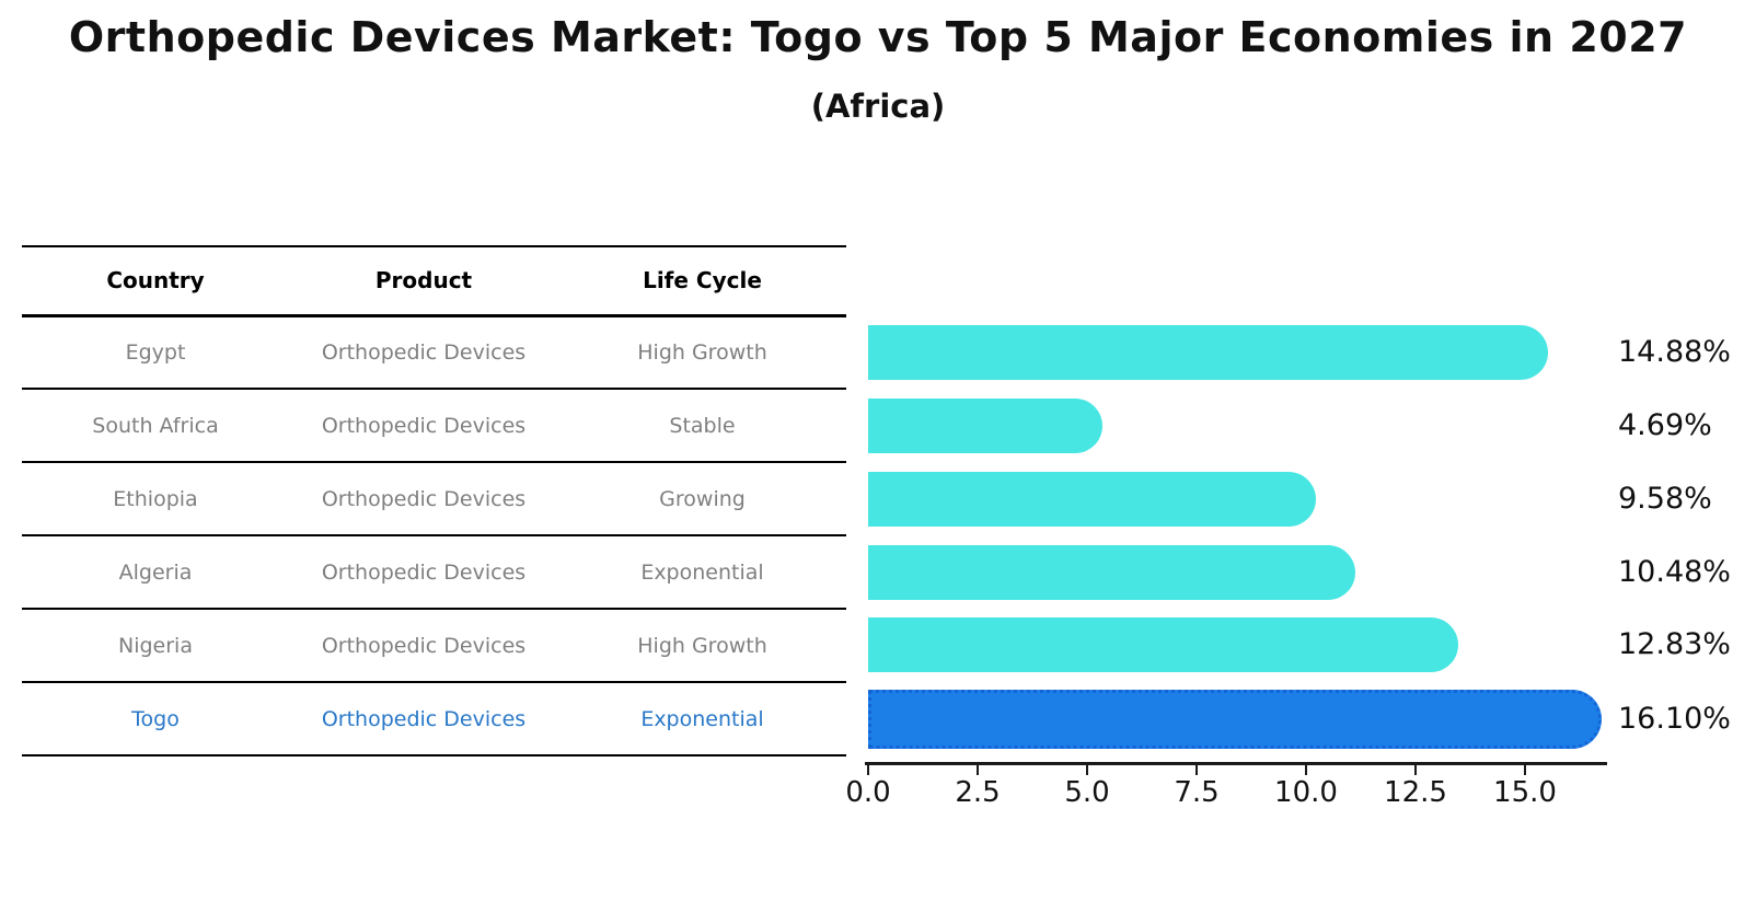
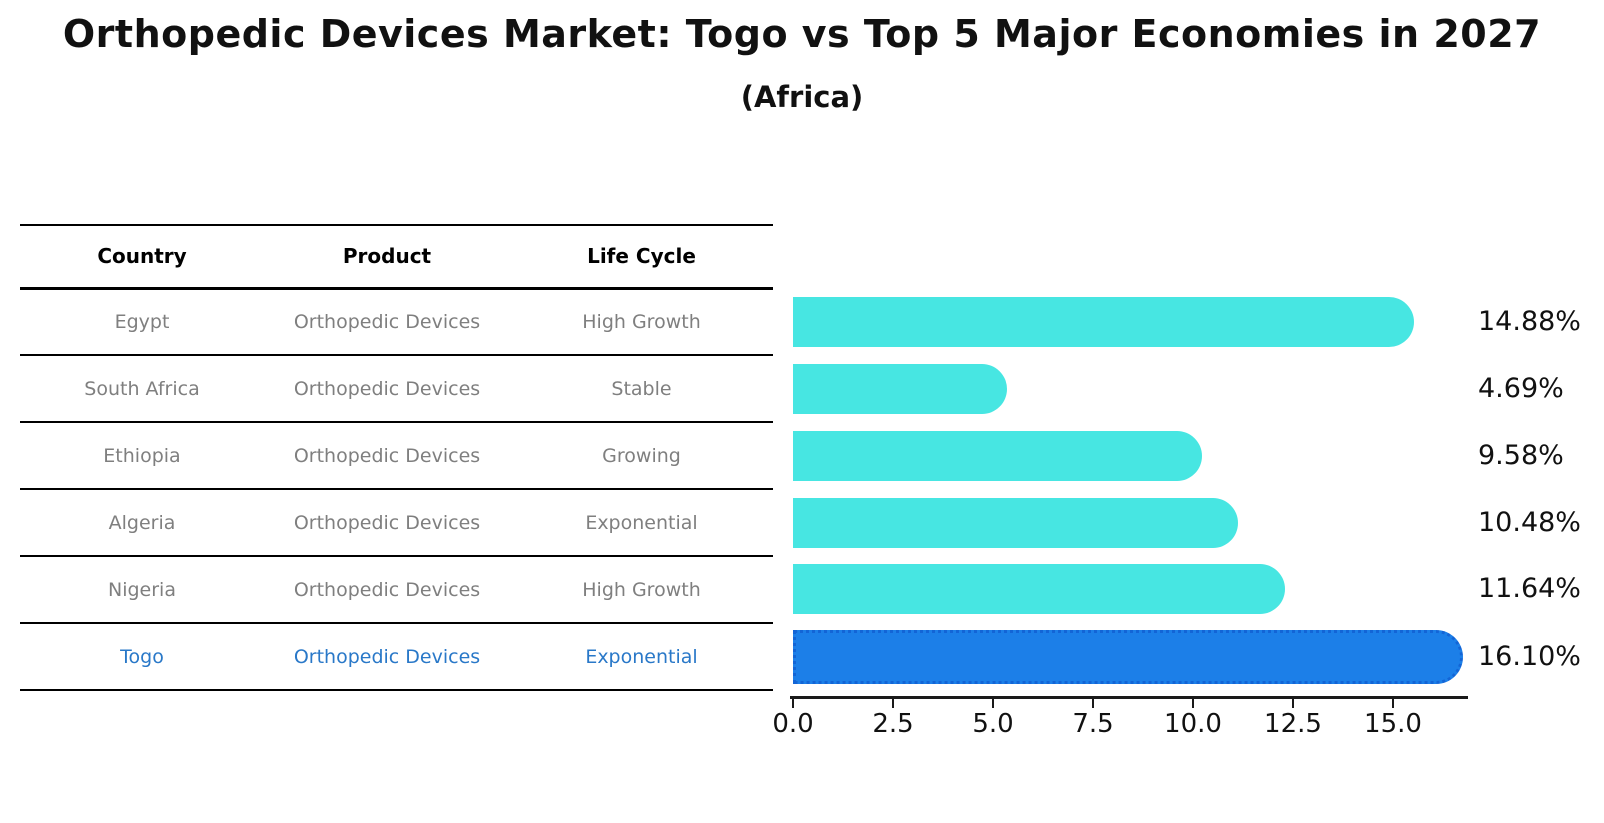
Nigeria: 12.83% -> 11.64%
